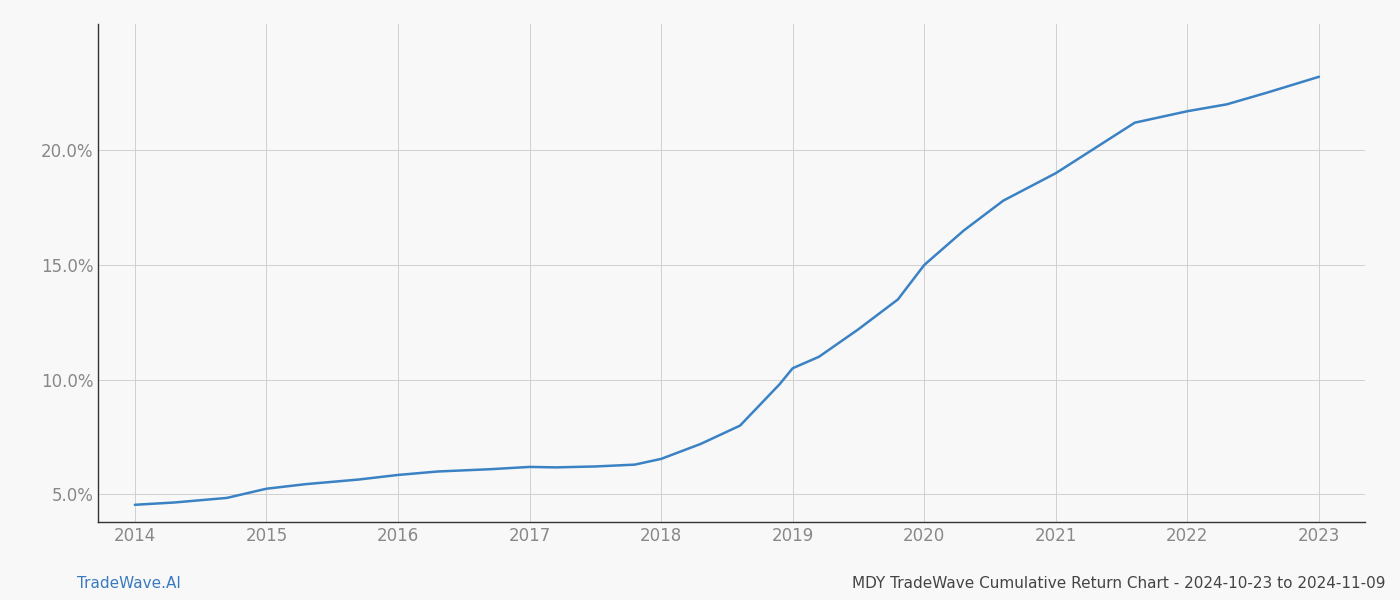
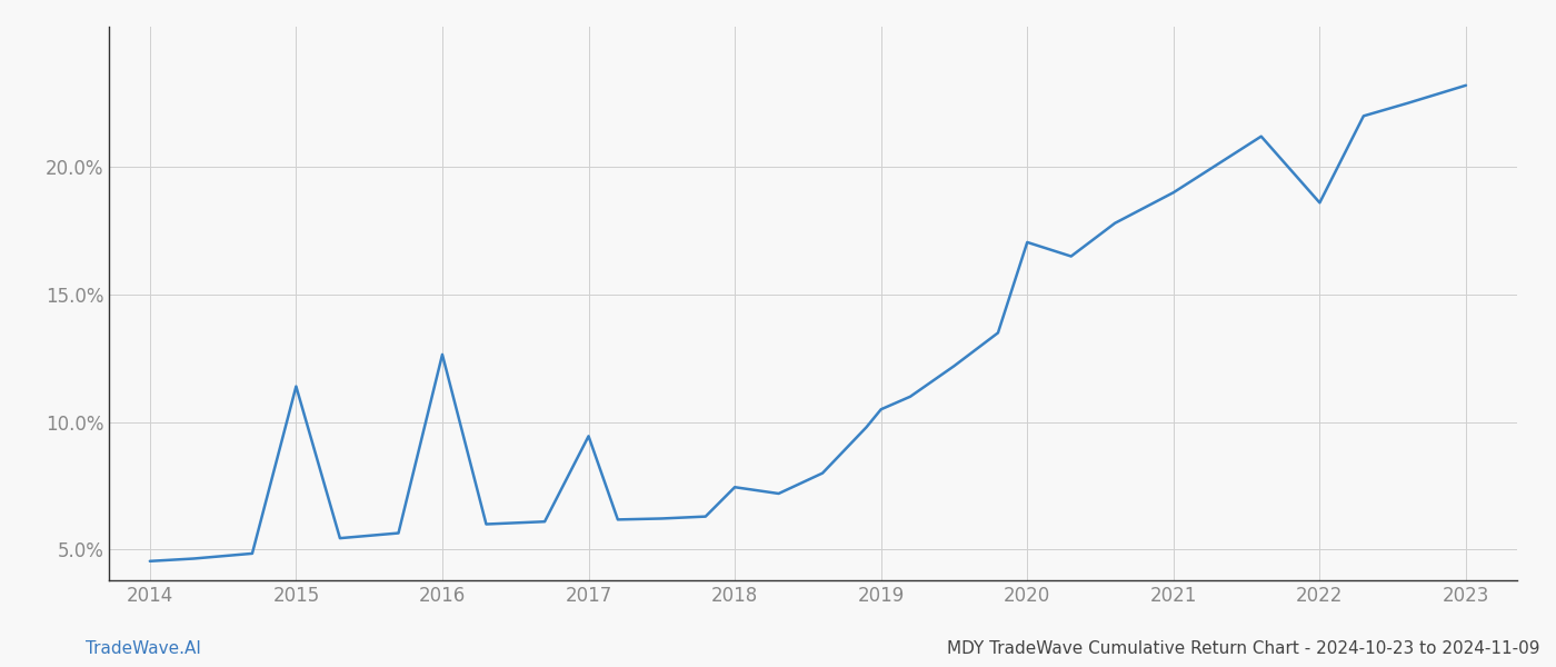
2015: 5.25% -> 11.40%
2016: 5.85% -> 12.65%
2017: 6.20% -> 9.45%
2018: 6.55% -> 7.45%
2020: 15.00% -> 17.05%
2022: 21.70% -> 18.60%
